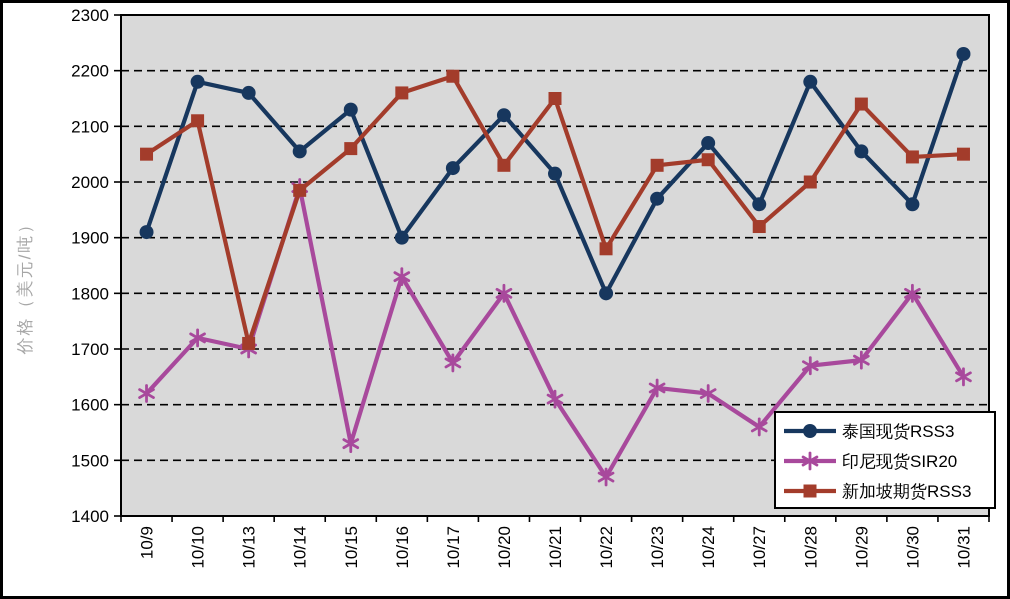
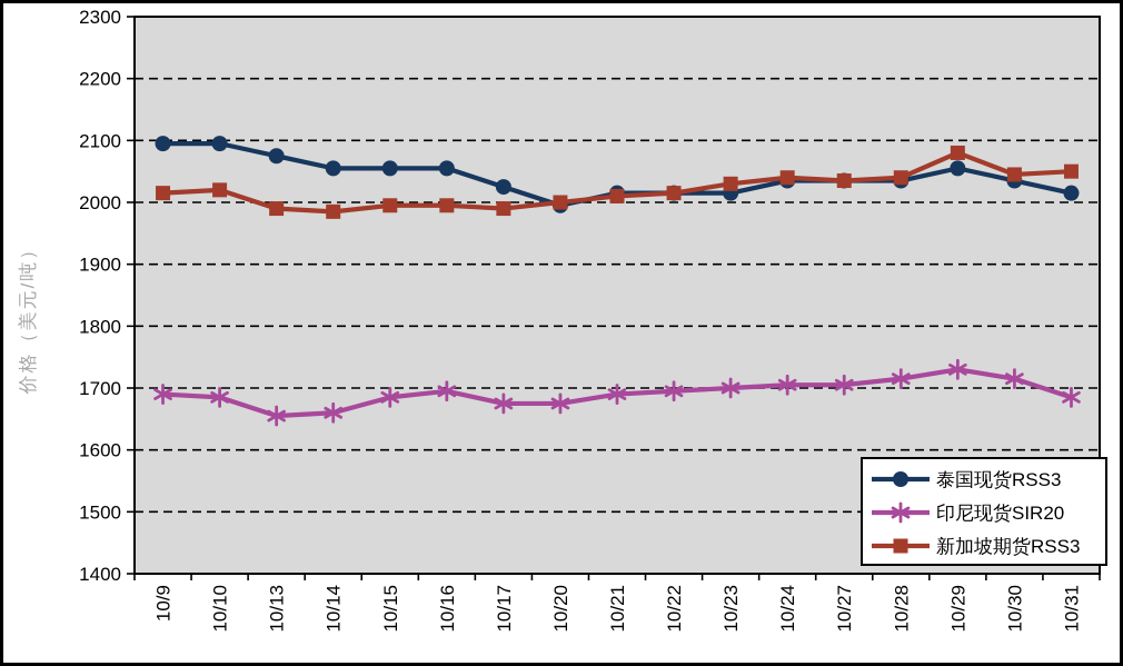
泰国现货RSS3/10/9: 1910 -> 2100
印尼现货SIR20/10/9: 1620 -> 1690
新加坡期货RSS3/10/9: 2050 -> 2020
泰国现货RSS3/10/10: 2180 -> 2100
印尼现货SIR20/10/10: 1720 -> 1680
新加坡期货RSS3/10/10: 2110 -> 2020
泰国现货RSS3/10/13: 2160 -> 2080
印尼现货SIR20/10/13: 1700 -> 1660
新加坡期货RSS3/10/13: 1710 -> 1990
印尼现货SIR20/10/14: 1990 -> 1660
泰国现货RSS3/10/15: 2130 -> 2060
印尼现货SIR20/10/15: 1530 -> 1680
新加坡期货RSS3/10/15: 2060 -> 2000
泰国现货RSS3/10/16: 1900 -> 2060
印尼现货SIR20/10/16: 1830 -> 1700
新加坡期货RSS3/10/16: 2160 -> 2000
新加坡期货RSS3/10/17: 2190 -> 1990
泰国现货RSS3/10/20: 2120 -> 2000
印尼现货SIR20/10/20: 1800 -> 1680
新加坡期货RSS3/10/20: 2030 -> 2000
印尼现货SIR20/10/21: 1610 -> 1690
新加坡期货RSS3/10/21: 2150 -> 2010
泰国现货RSS3/10/22: 1800 -> 2020
印尼现货SIR20/10/22: 1470 -> 1700
新加坡期货RSS3/10/22: 1880 -> 2020
泰国现货RSS3/10/23: 1970 -> 2020
印尼现货SIR20/10/23: 1630 -> 1700
泰国现货RSS3/10/24: 2070 -> 2040
印尼现货SIR20/10/24: 1620 -> 1700
泰国现货RSS3/10/27: 1960 -> 2040
印尼现货SIR20/10/27: 1560 -> 1700
新加坡期货RSS3/10/27: 1920 -> 2040
泰国现货RSS3/10/28: 2180 -> 2040
印尼现货SIR20/10/28: 1670 -> 1720
新加坡期货RSS3/10/28: 2000 -> 2040
印尼现货SIR20/10/29: 1680 -> 1730
新加坡期货RSS3/10/29: 2140 -> 2080
泰国现货RSS3/10/30: 1960 -> 2040
印尼现货SIR20/10/30: 1800 -> 1720
泰国现货RSS3/10/31: 2230 -> 2020
印尼现货SIR20/10/31: 1650 -> 1680
